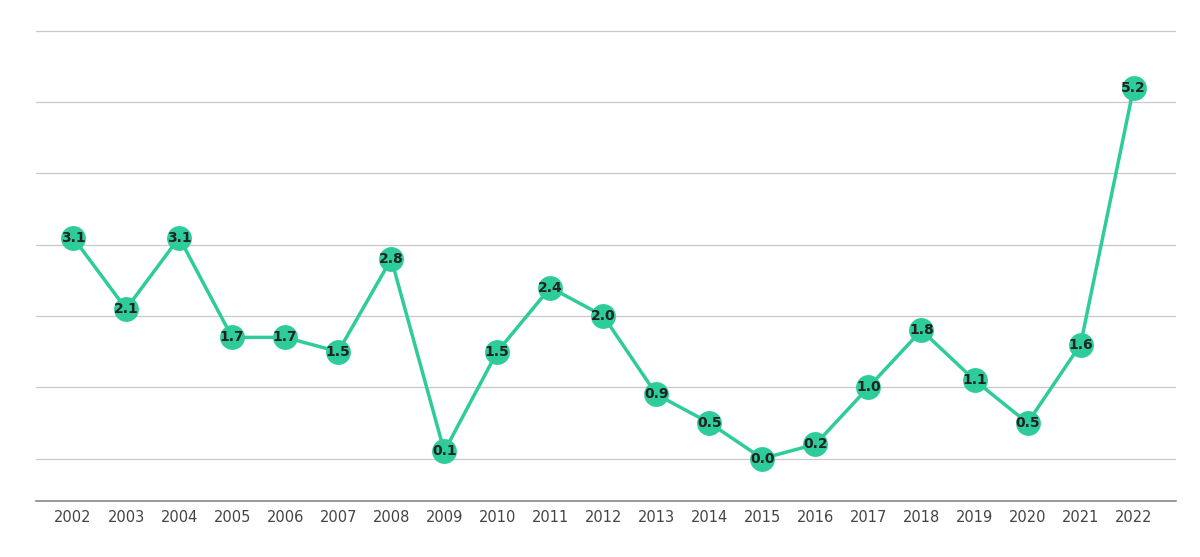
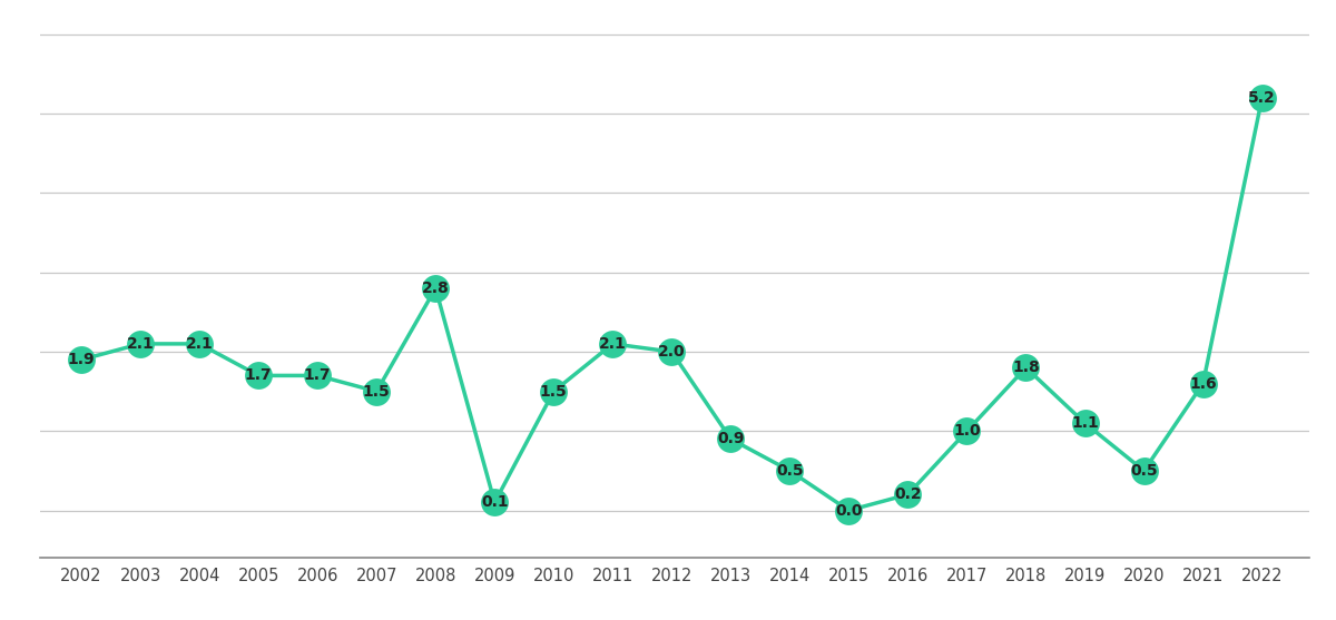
2002: 3.1 -> 1.9
2004: 3.1 -> 2.1
2011: 2.4 -> 2.1
